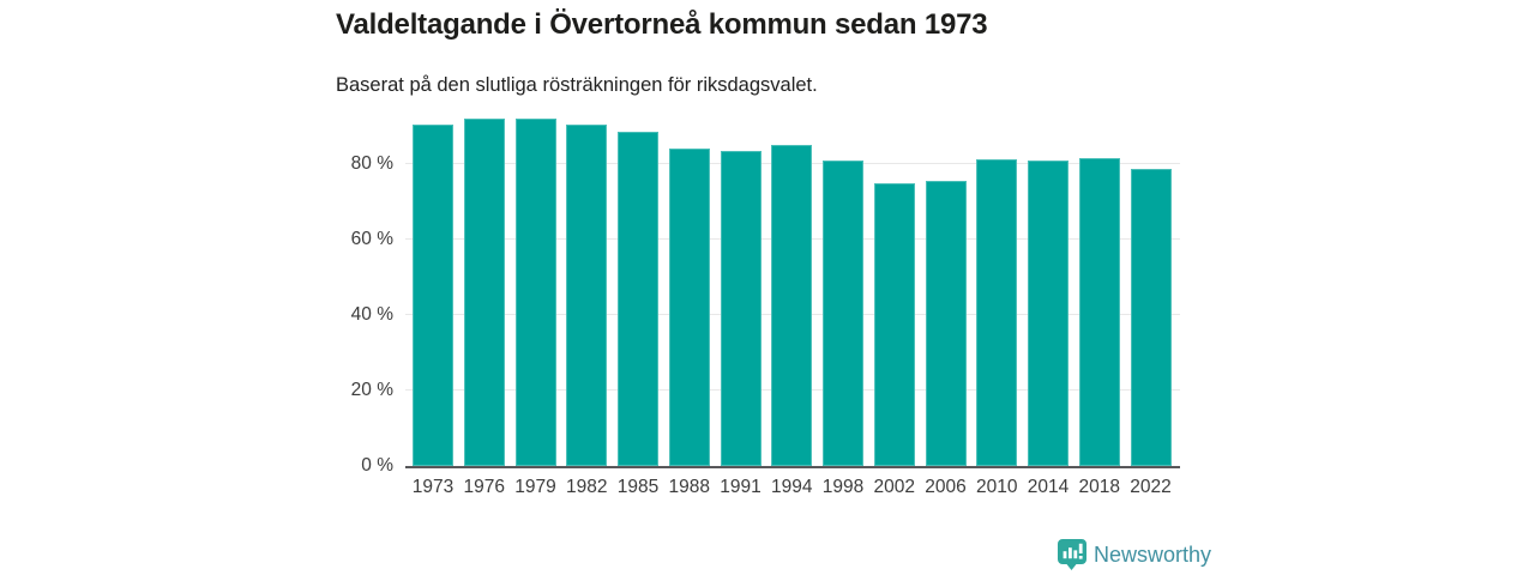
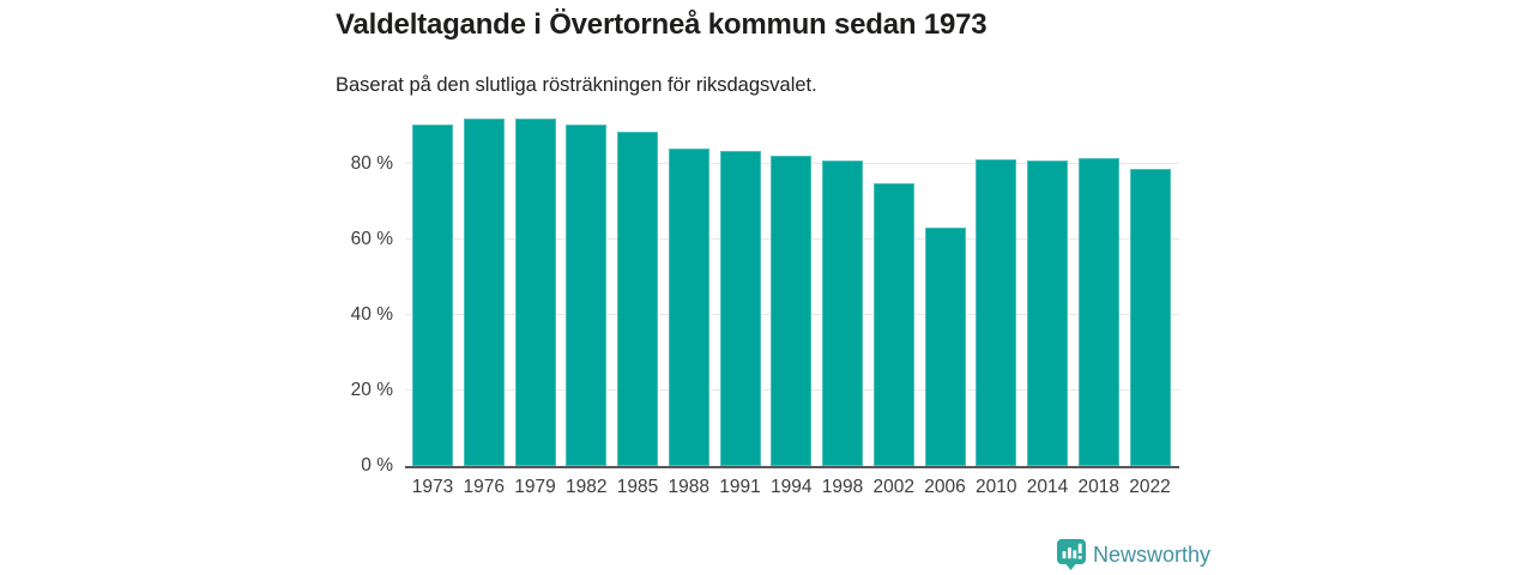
1994: 85% -> 82%
2006: 75% -> 63%
